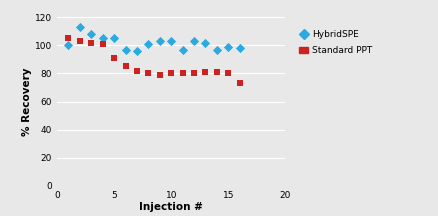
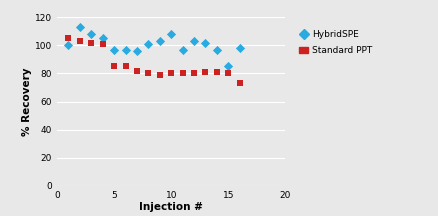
HybridSPE/5: 105 -> 97
Standard PPT/5: 91 -> 85
HybridSPE/10: 103 -> 108
HybridSPE/15: 99 -> 85
